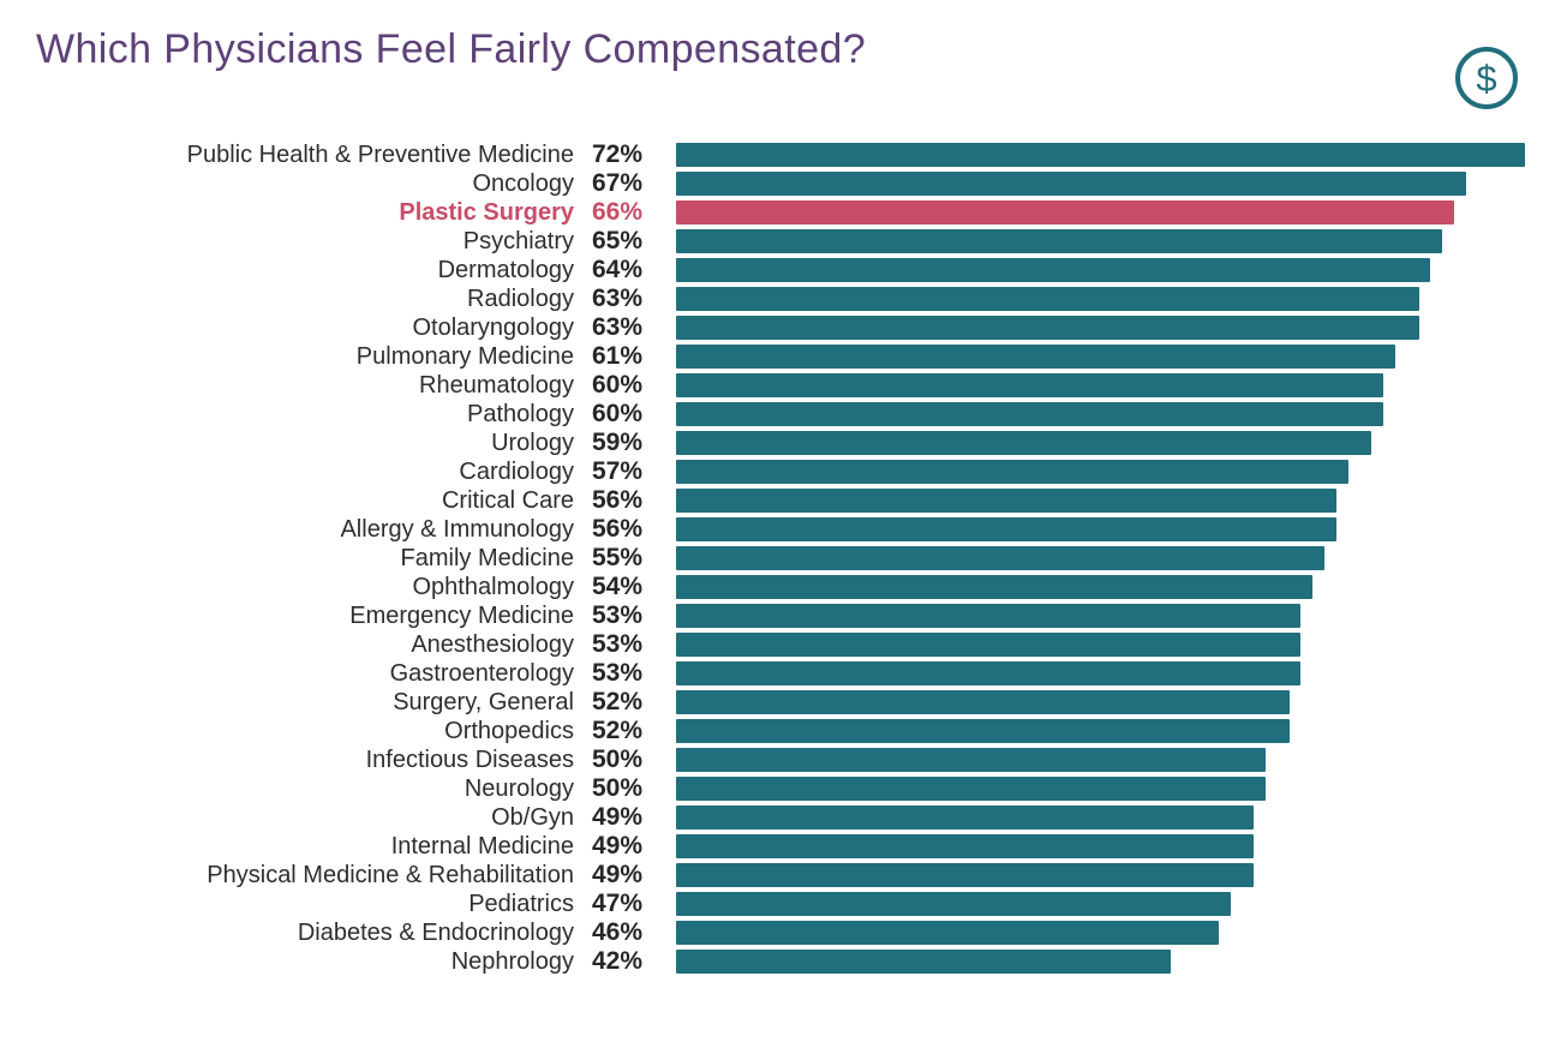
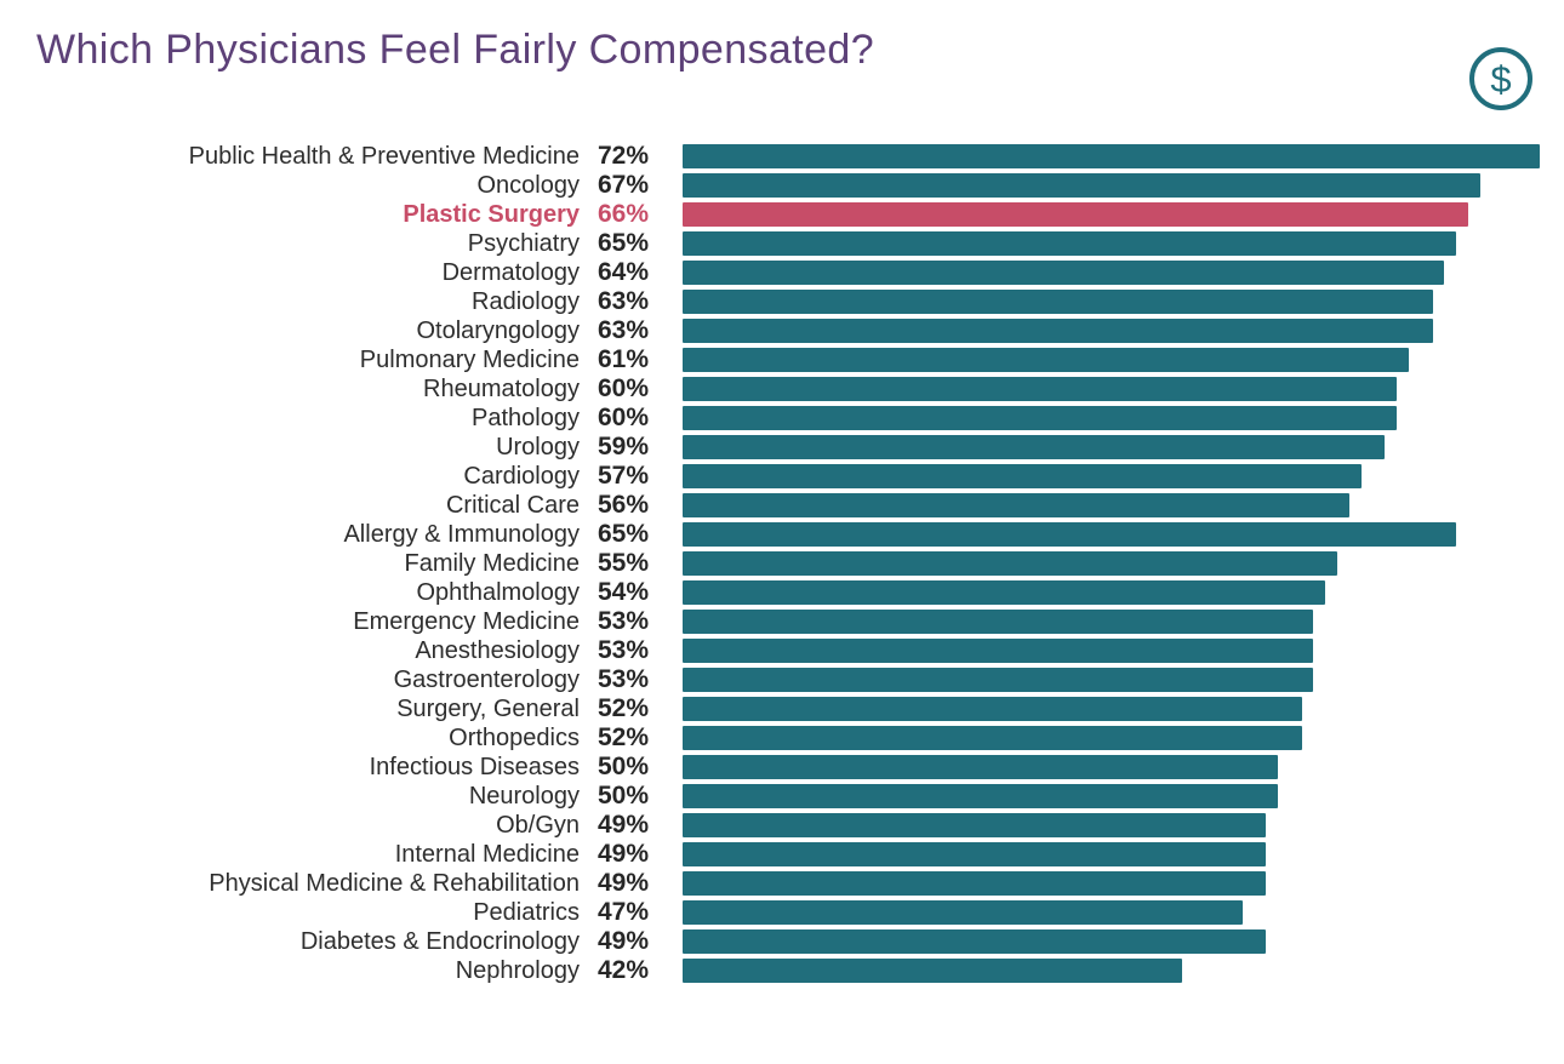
Allergy & Immunology: 56% -> 65%
Diabetes & Endocrinology: 46% -> 49%
